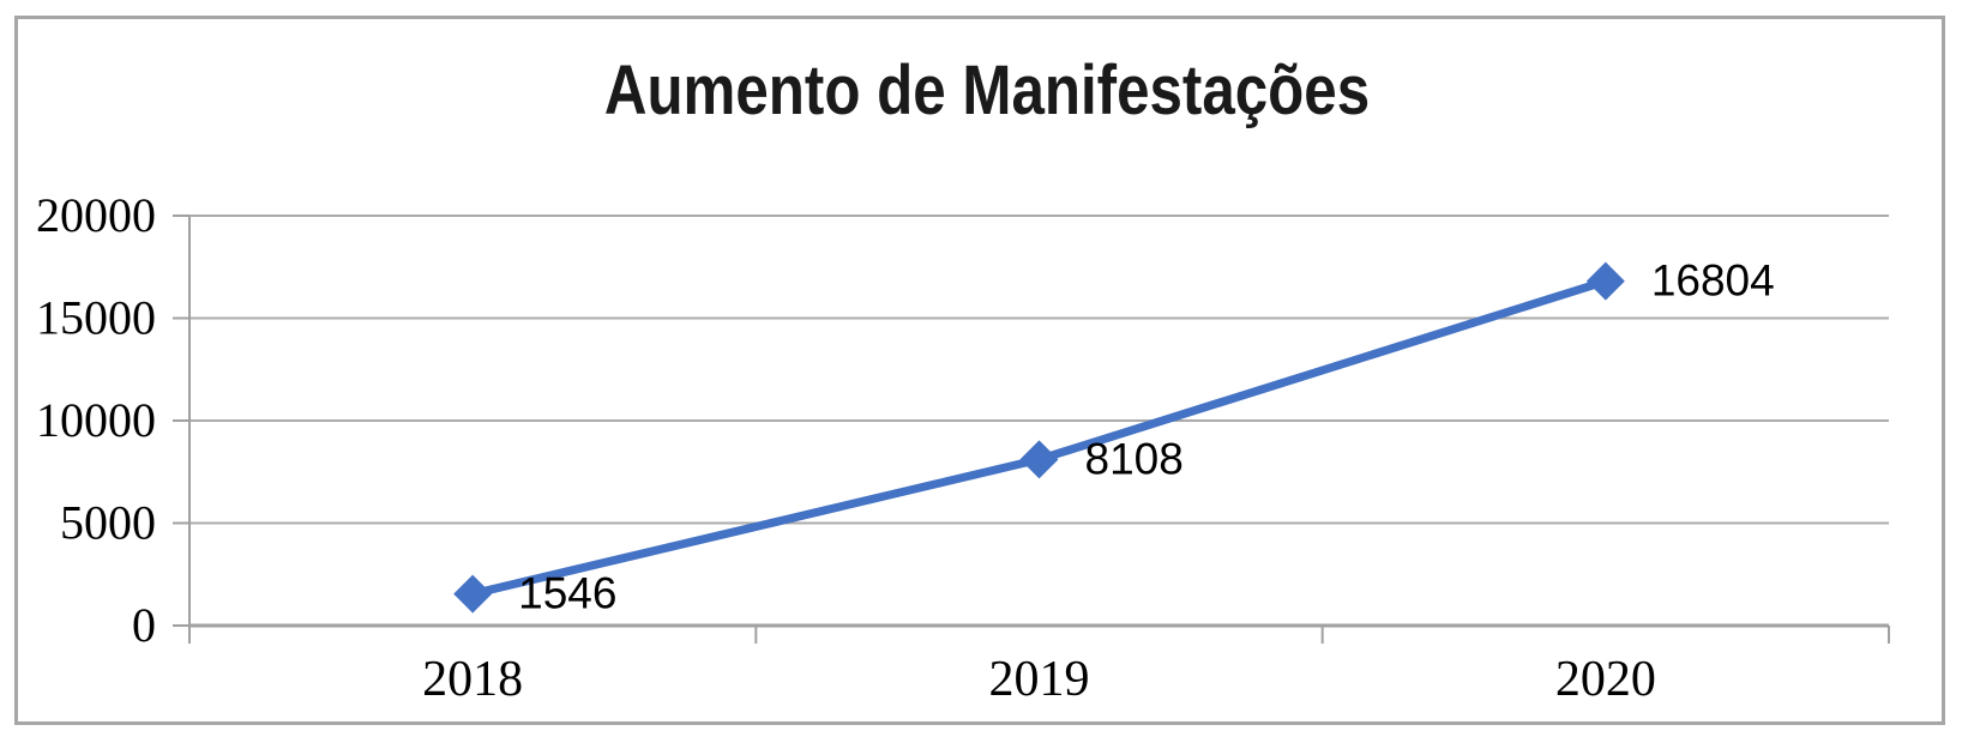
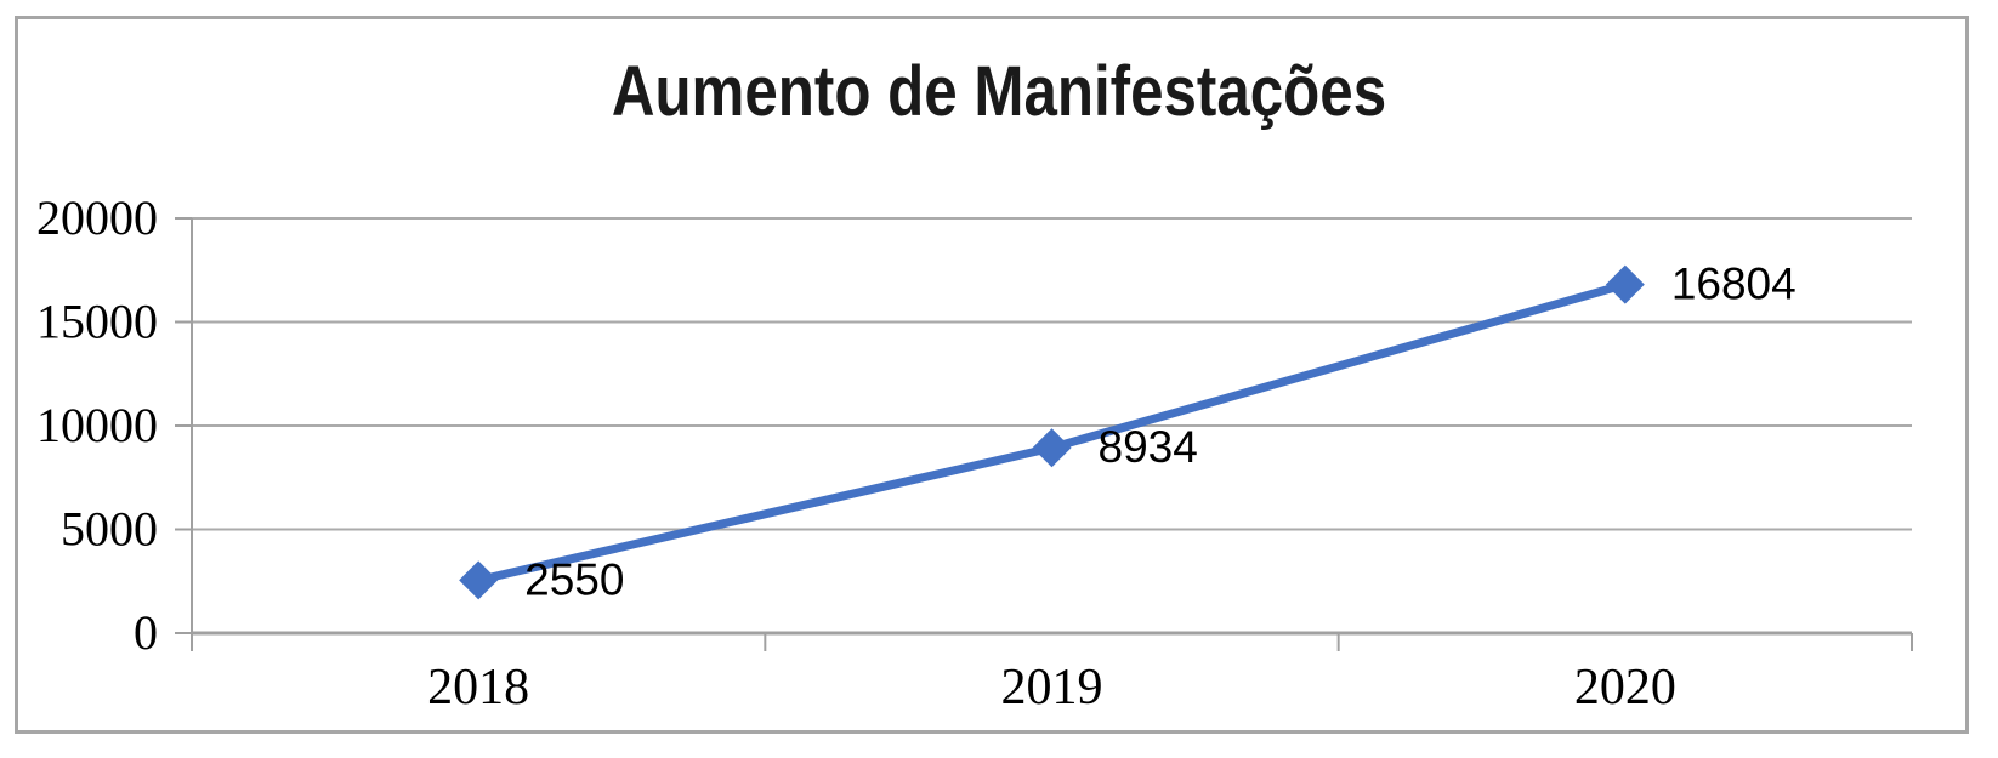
2018: 1546 -> 2550
2019: 8108 -> 8934
